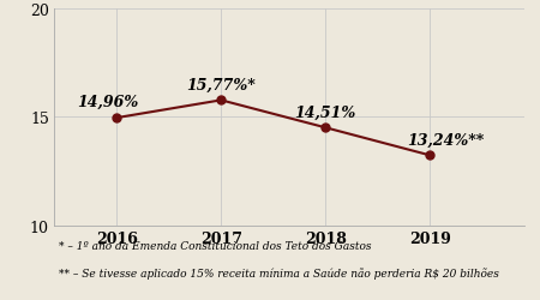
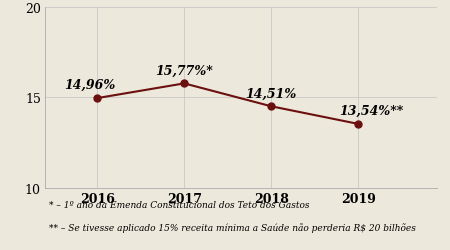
2019: 13,24%** -> 13,54%**
